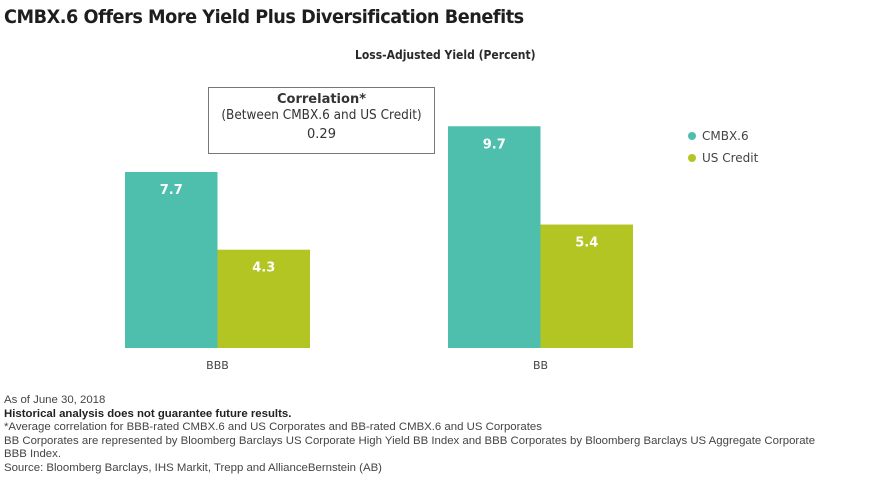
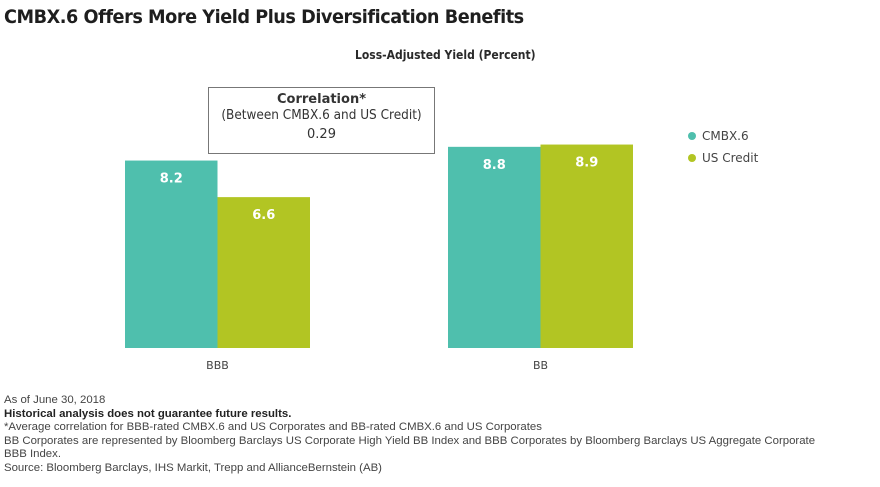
CMBX.6/BBB: 7.7 -> 8.2
US Credit/BBB: 4.3 -> 6.6
CMBX.6/BB: 9.7 -> 8.8
US Credit/BB: 5.4 -> 8.9
